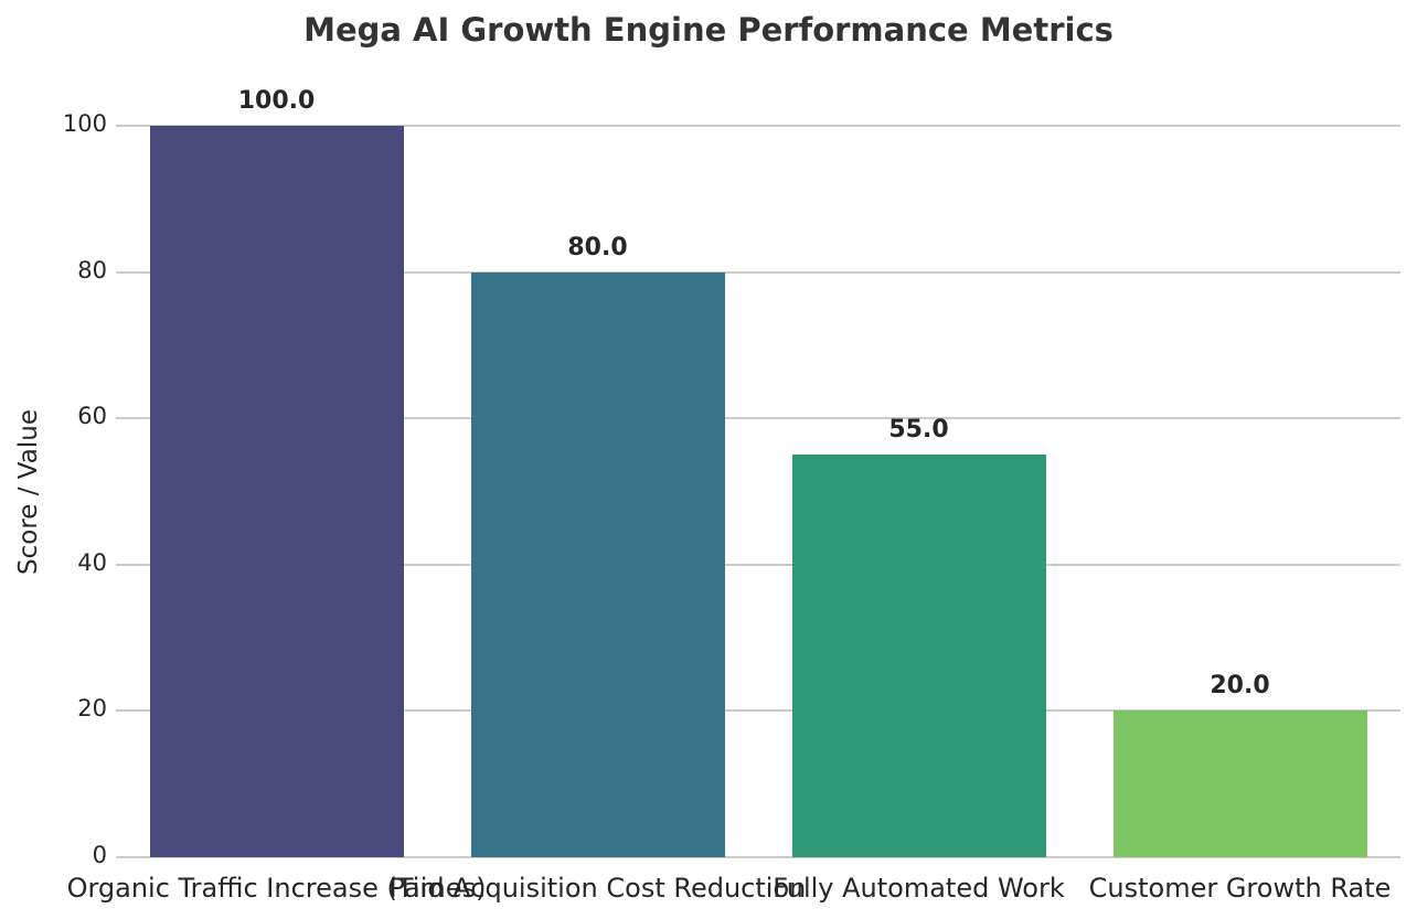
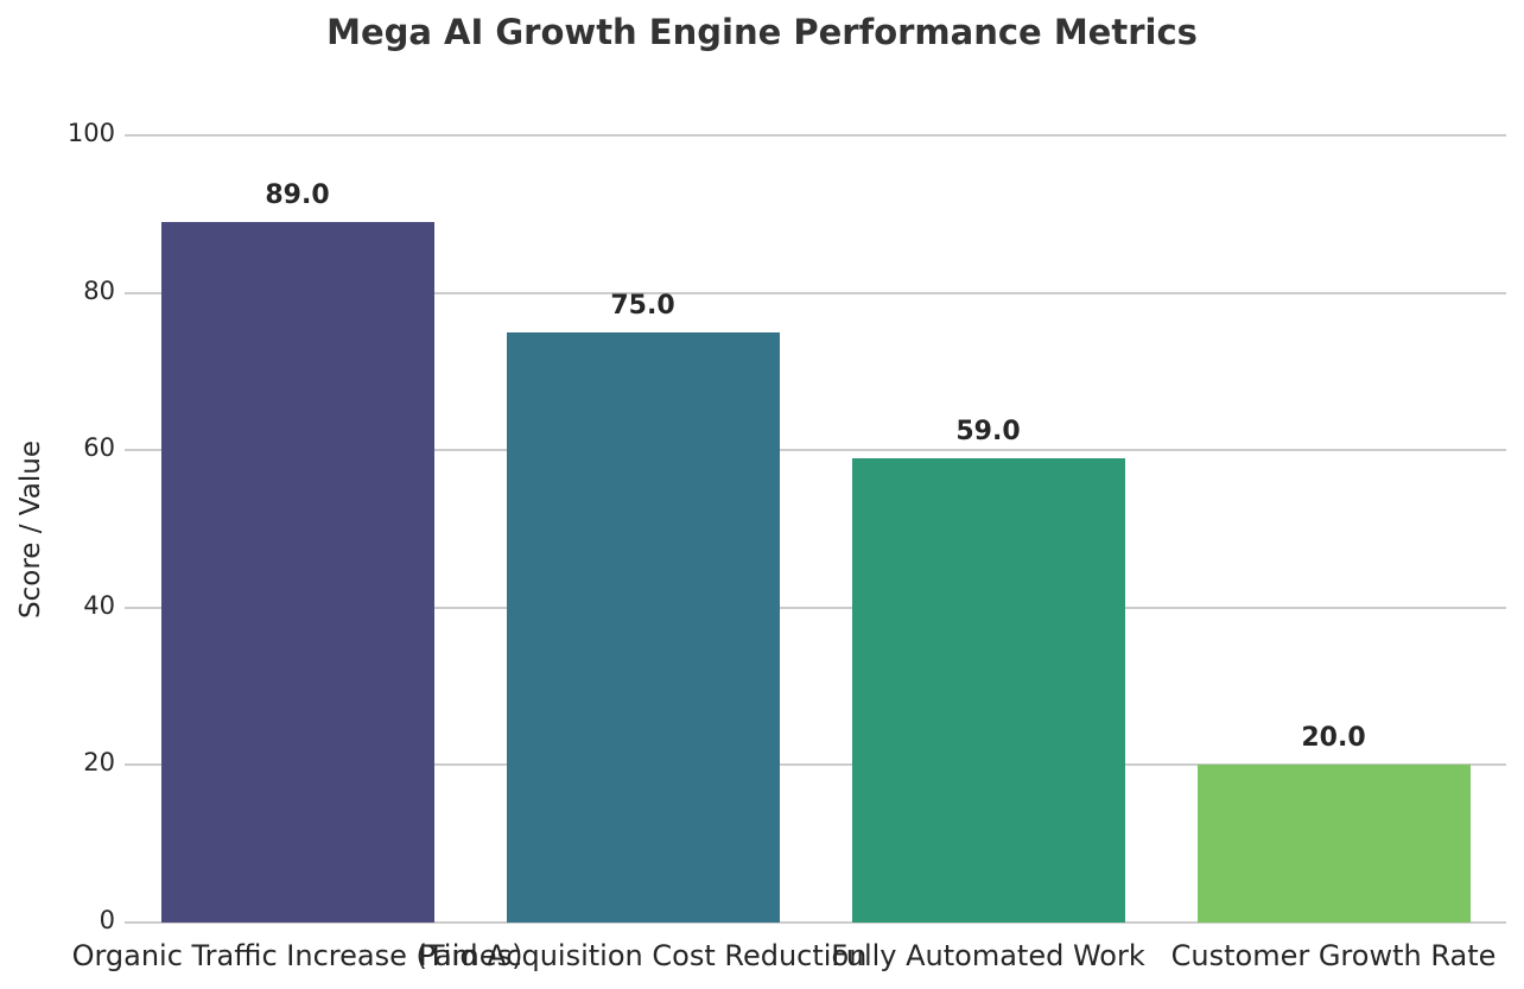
Organic Traffic Increase (Times): 100.0 -> 89.0
Paid Acquisition Cost Reduction: 80.0 -> 75.0
Fully Automated Work: 55.0 -> 59.0
